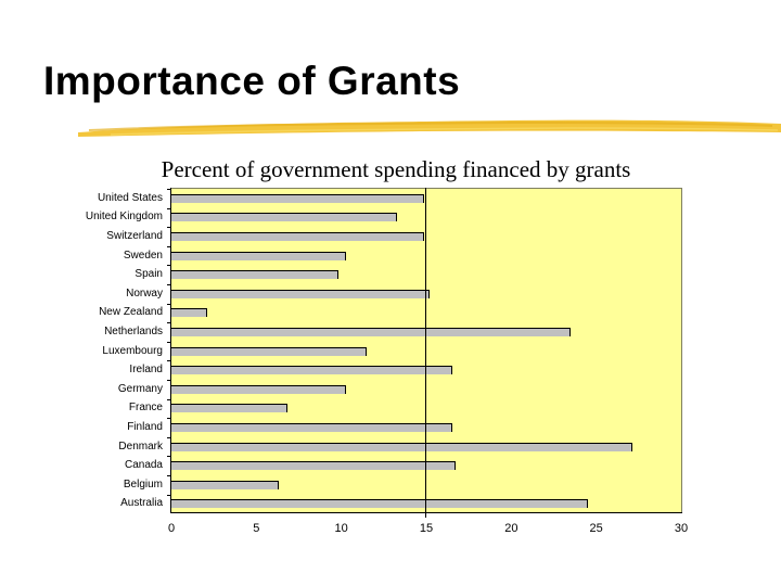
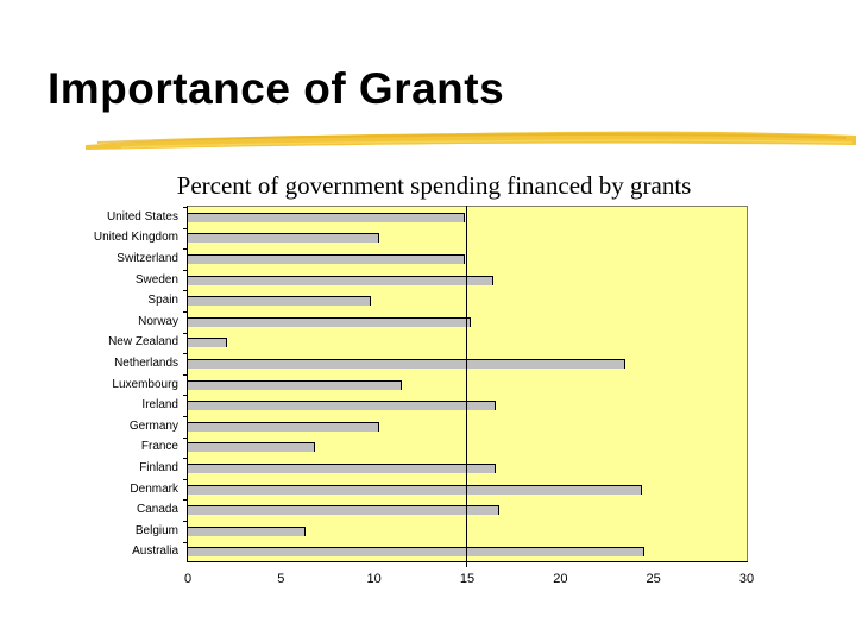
United Kingdom: 13.3 -> 10.3
Sweden: 10.3 -> 16.4
Denmark: 27.1 -> 24.4
